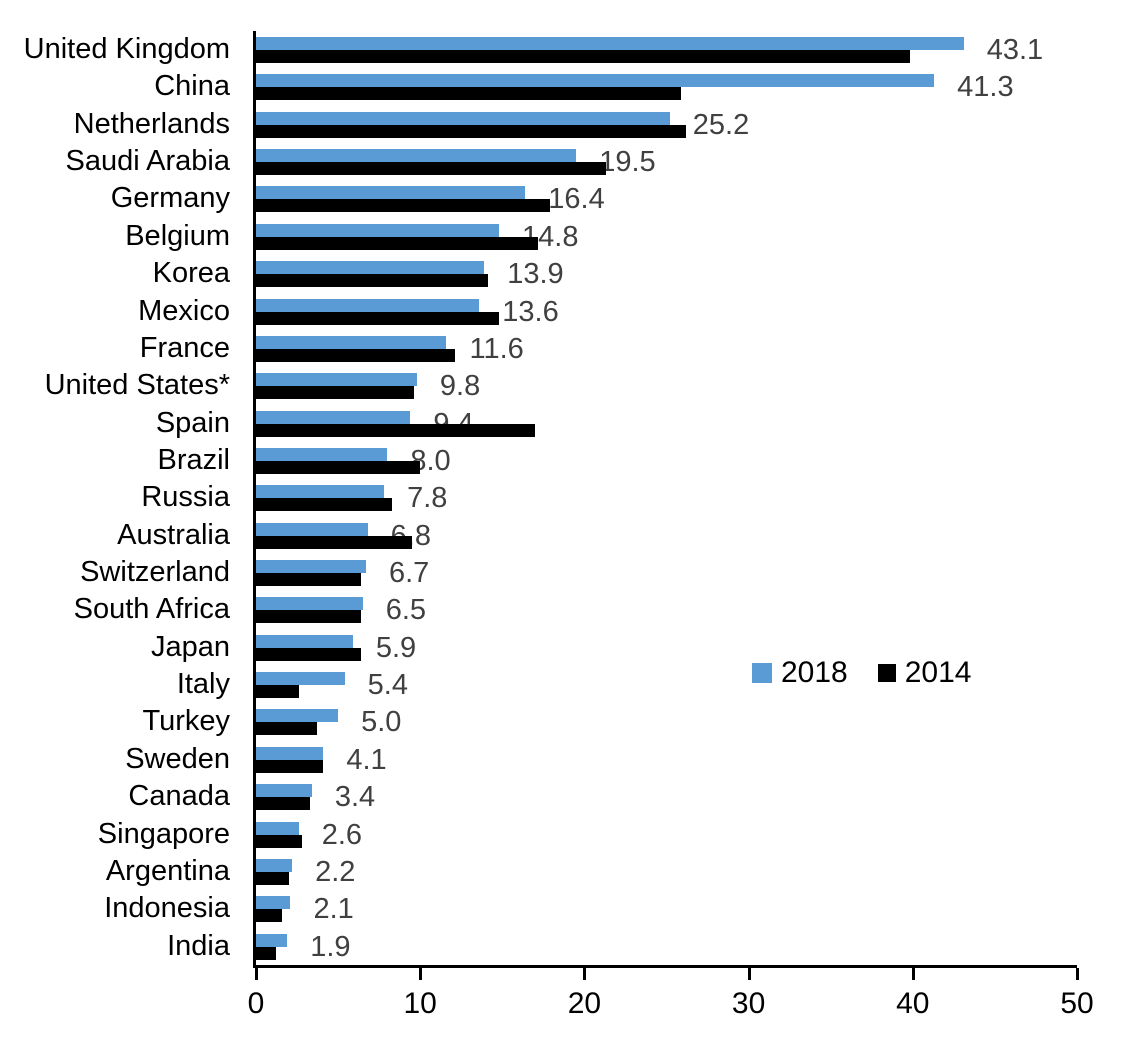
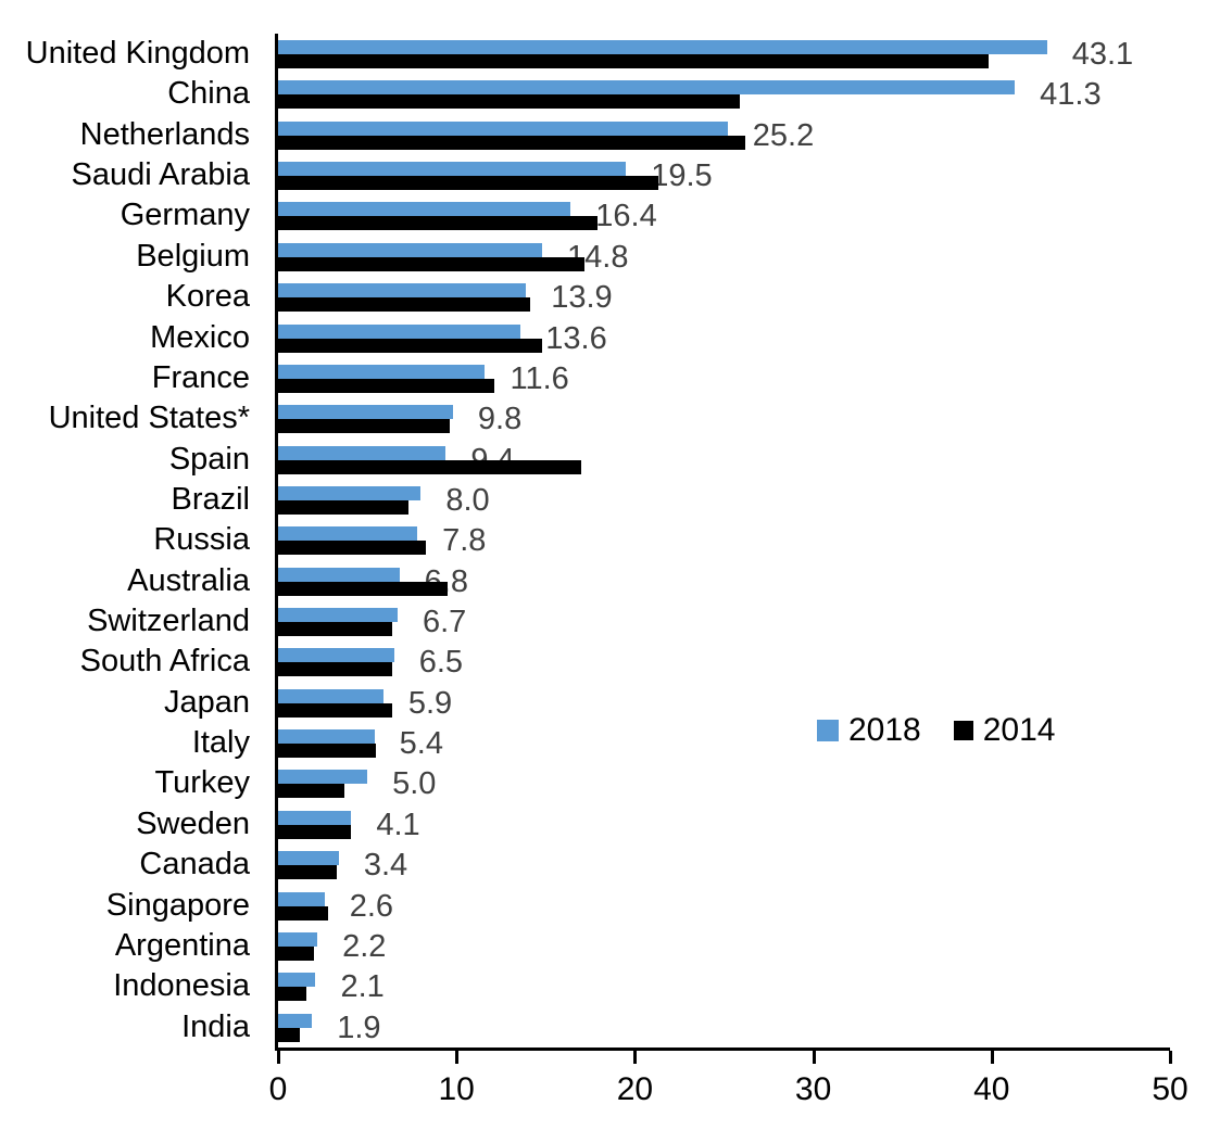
2014/Brazil: 10.0 -> 7.3
2014/Italy: 2.6 -> 5.5
